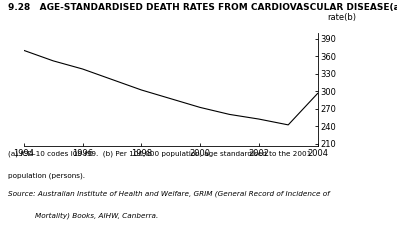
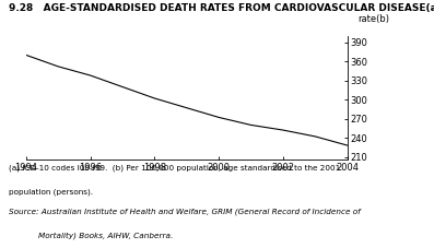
2004: 296 -> 228
